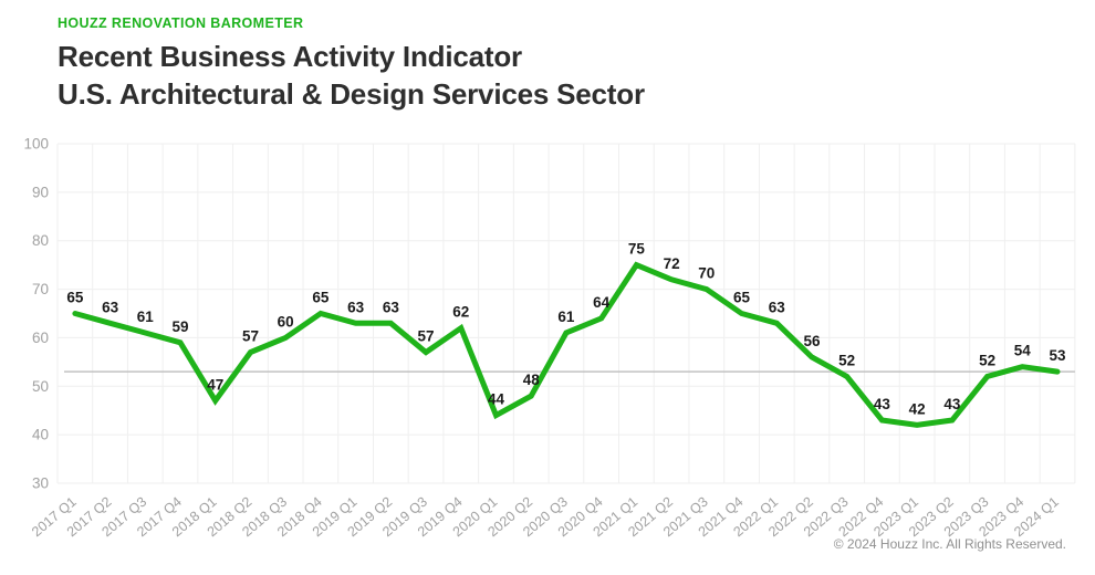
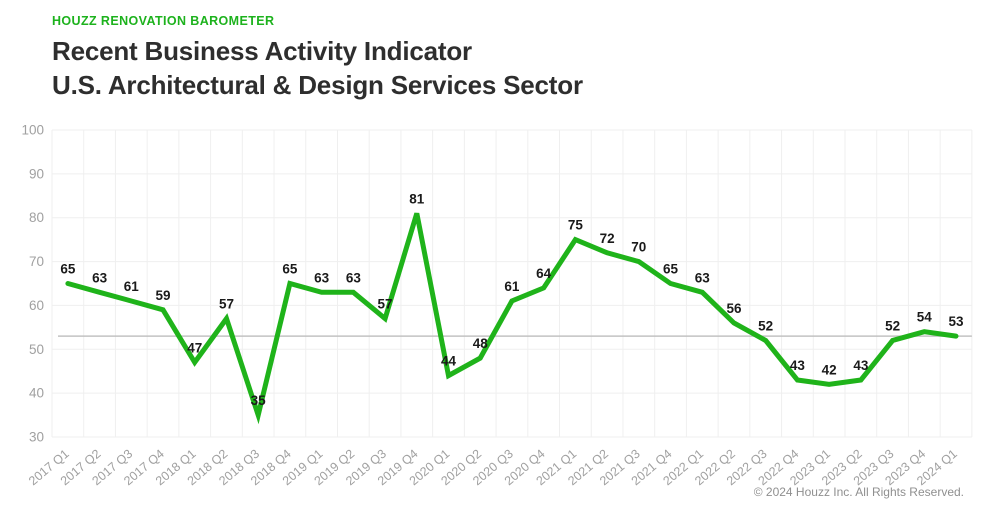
2018 Q3: 60 -> 35
2019 Q4: 62 -> 81
